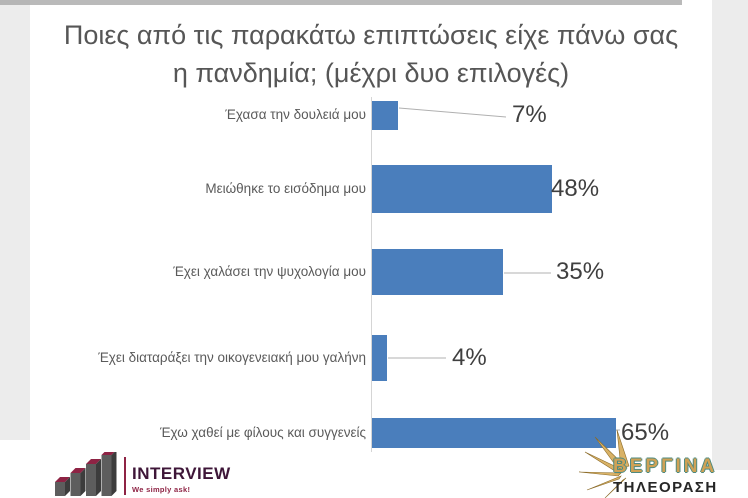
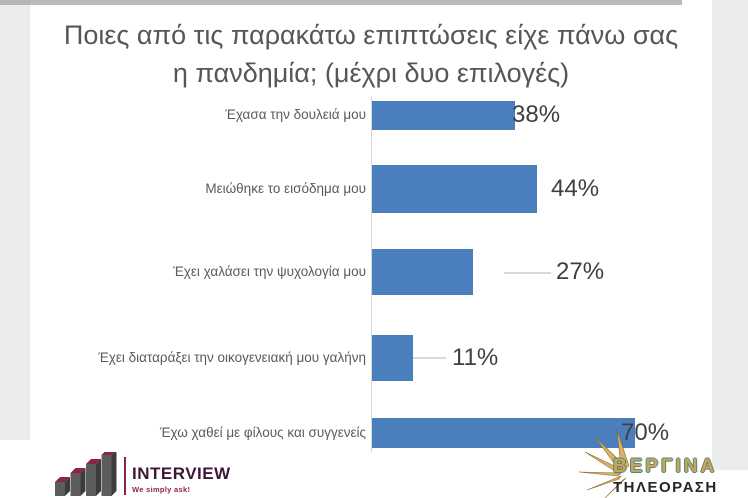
Έχασα την δουλειά μου: 7% -> 38%
Μειώθηκε το εισόδημα μου: 48% -> 44%
Έχει χαλάσει την ψυχολογία μου: 35% -> 27%
Έχει διαταράξει την οικογενειακή μου γαλήνη: 4% -> 11%
Έχω χαθεί με φίλους και συγγενείς: 65% -> 70%
